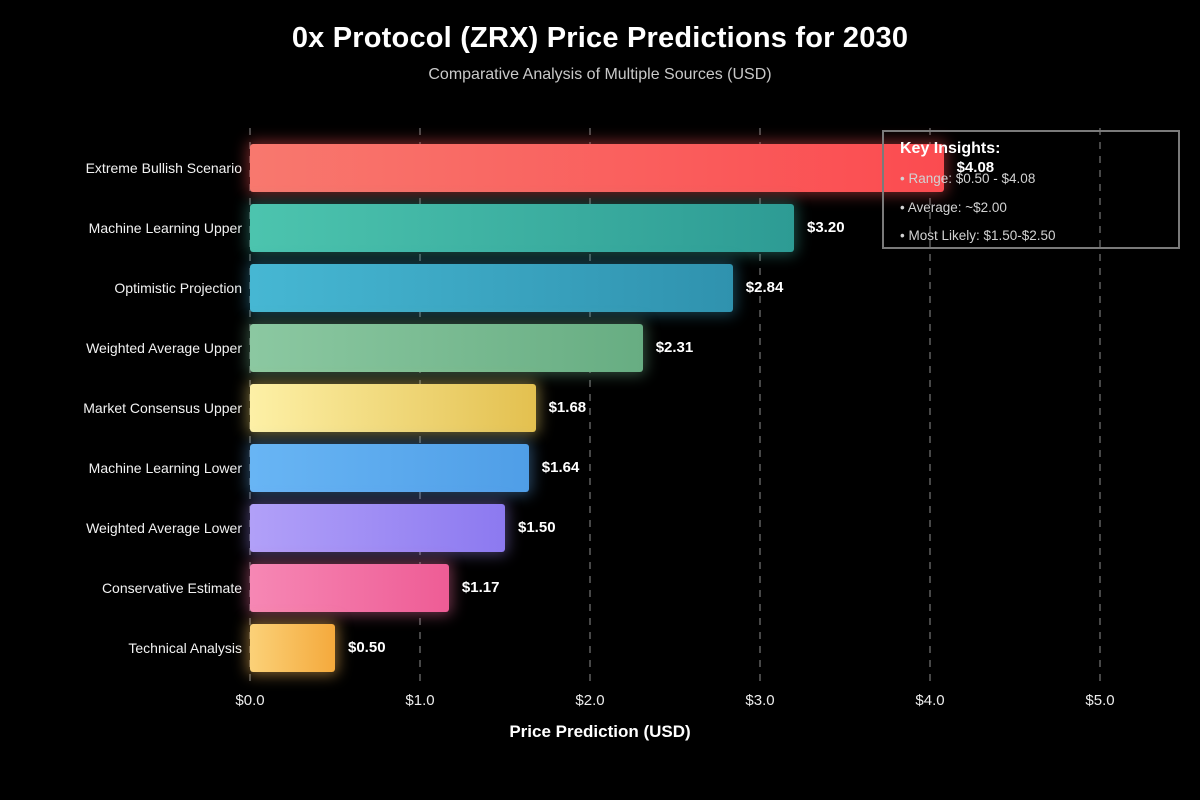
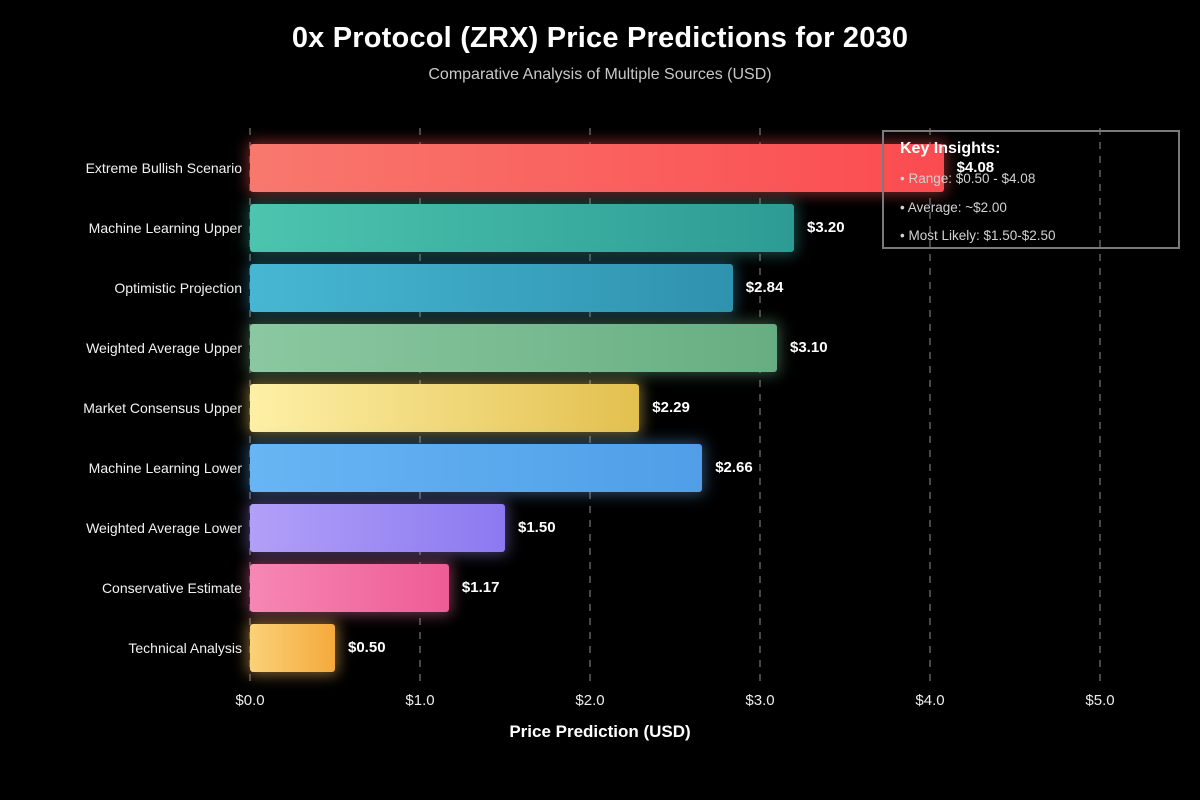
Weighted Average Upper: $2.31 -> $3.10
Market Consensus Upper: $1.68 -> $2.29
Machine Learning Lower: $1.64 -> $2.66
